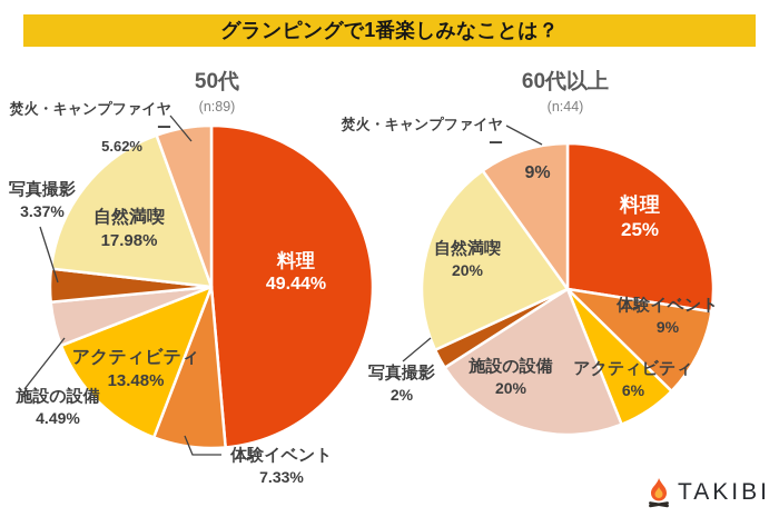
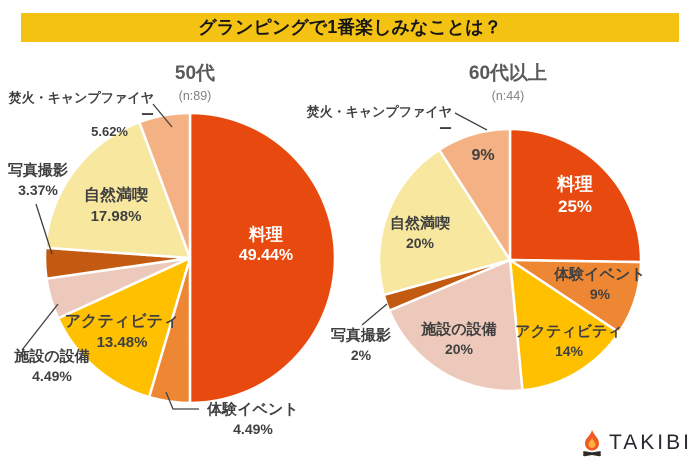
50代/体験イベント: 7.33% -> 4.49%
60代以上/アクティビティ: 6% -> 14%
